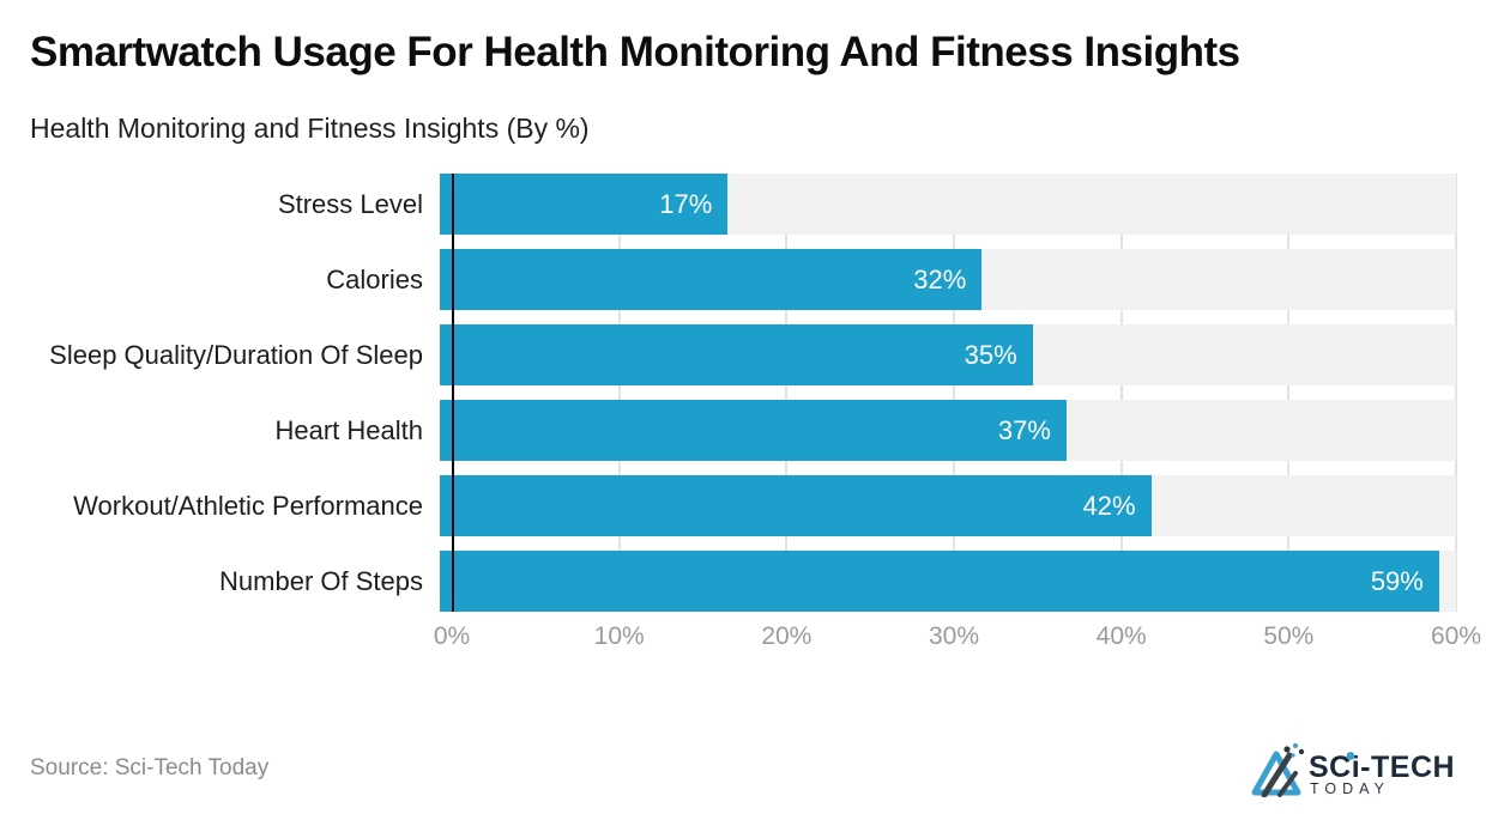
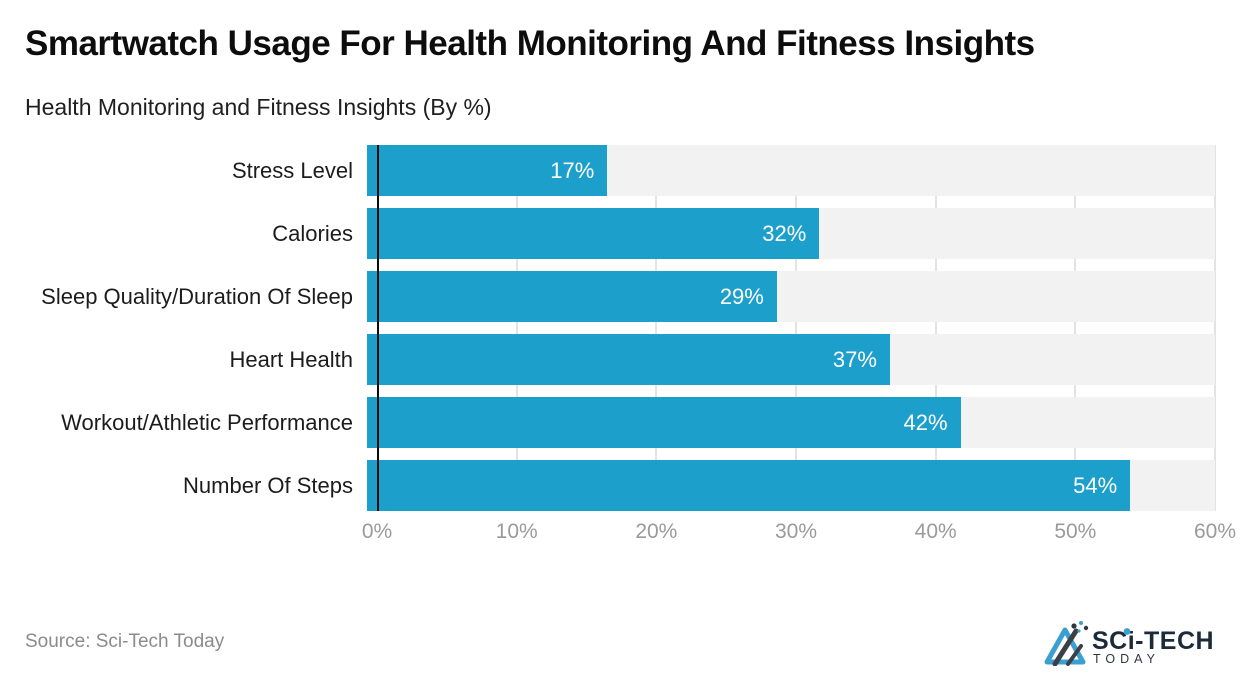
Sleep Quality/Duration Of Sleep: 35% -> 29%
Number Of Steps: 59% -> 54%
